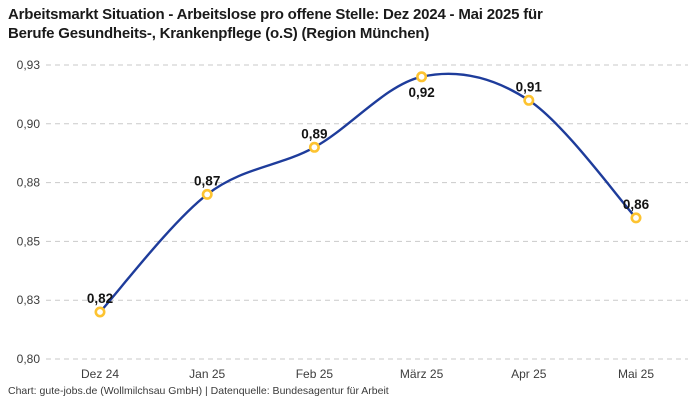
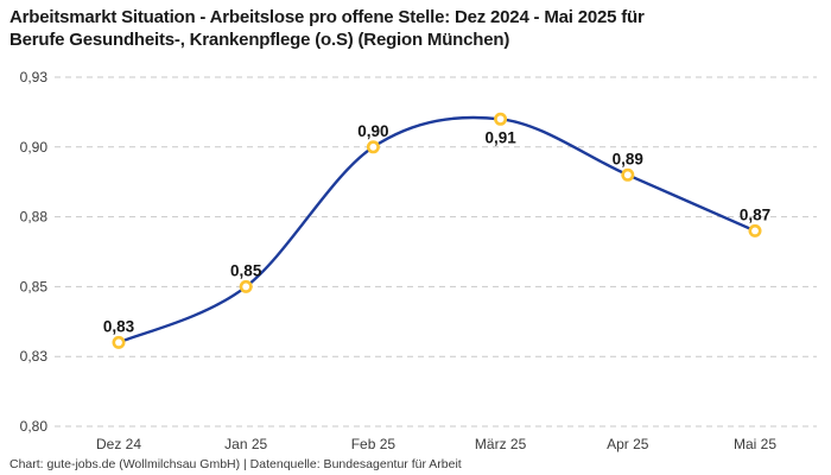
Dez 24: 0,82 -> 0,83
Jan 25: 0,87 -> 0,85
Feb 25: 0,89 -> 0,90
März 25: 0,92 -> 0,91
Apr 25: 0,91 -> 0,89
Mai 25: 0,86 -> 0,87
